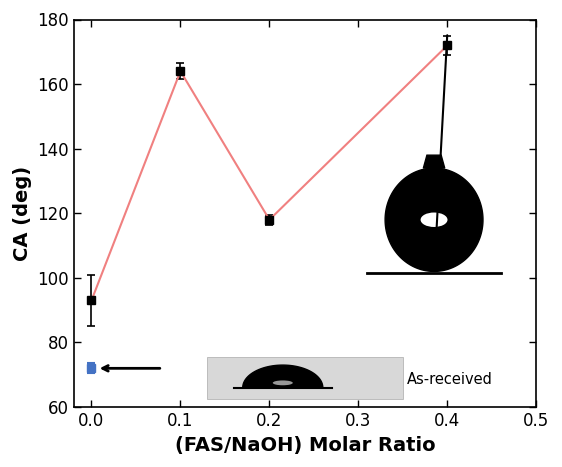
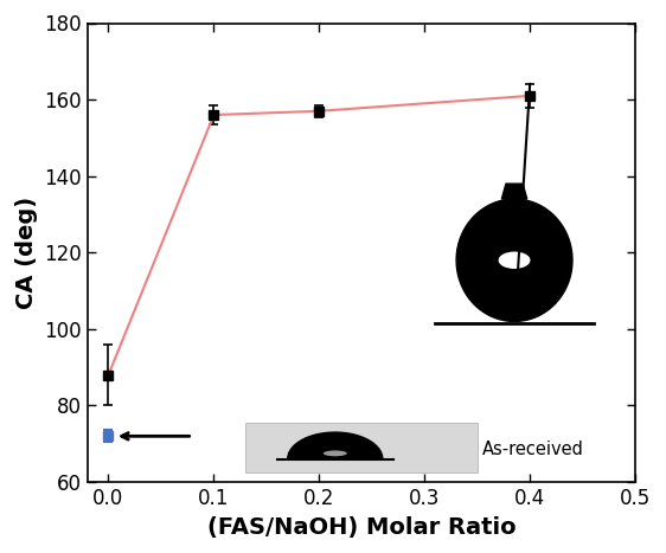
0.0: 93 -> 88
0.1: 164 -> 156
0.2: 118 -> 157
0.4: 172 -> 161
